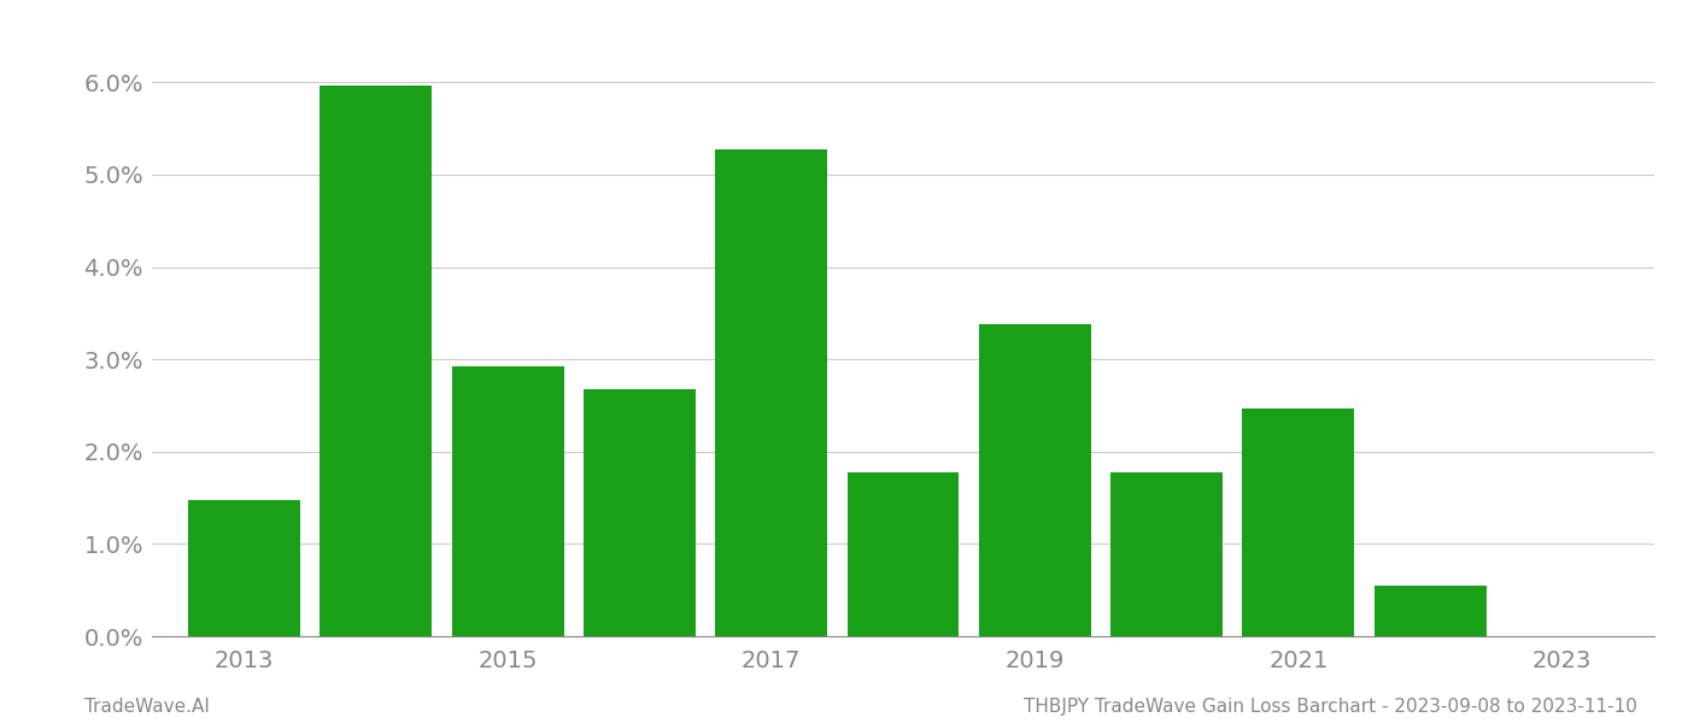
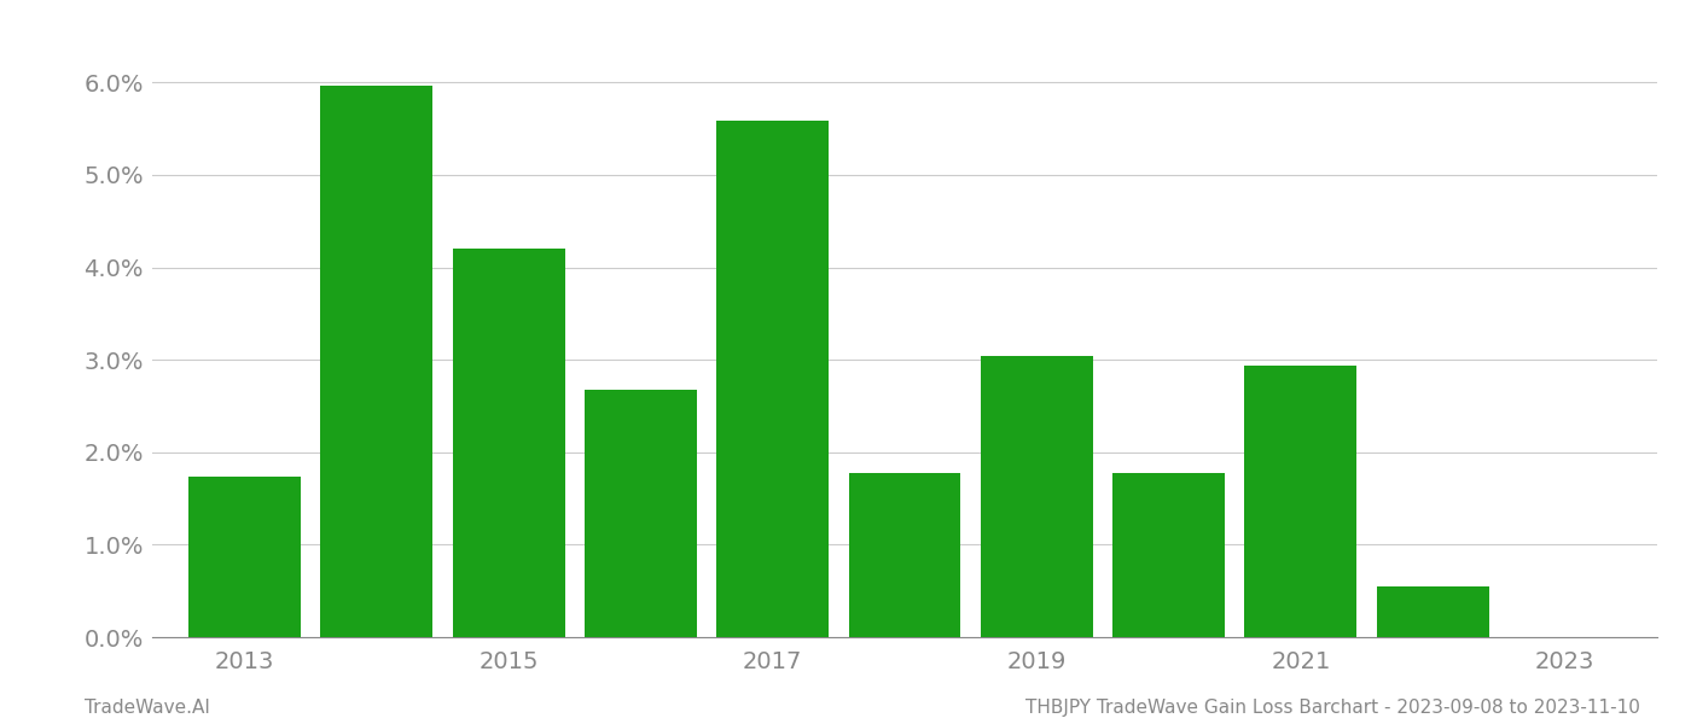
2013: 1.48% -> 1.74%
2015: 2.93% -> 4.20%
2017: 5.27% -> 5.58%
2019: 3.38% -> 3.04%
2021: 2.47% -> 2.94%
